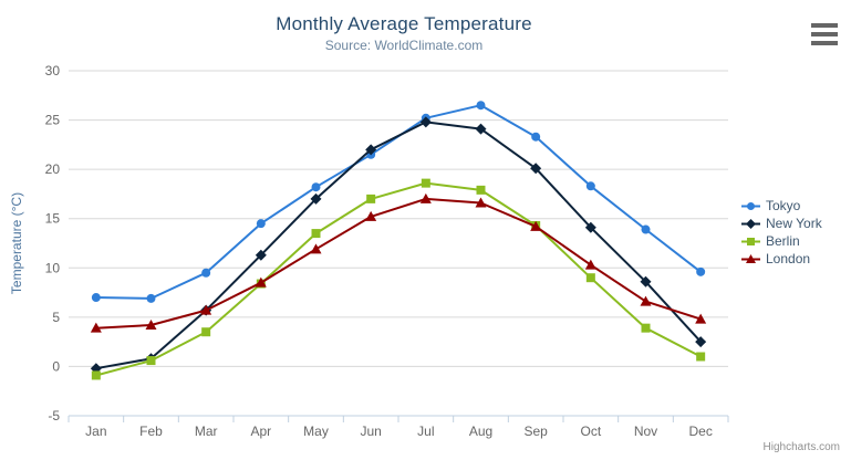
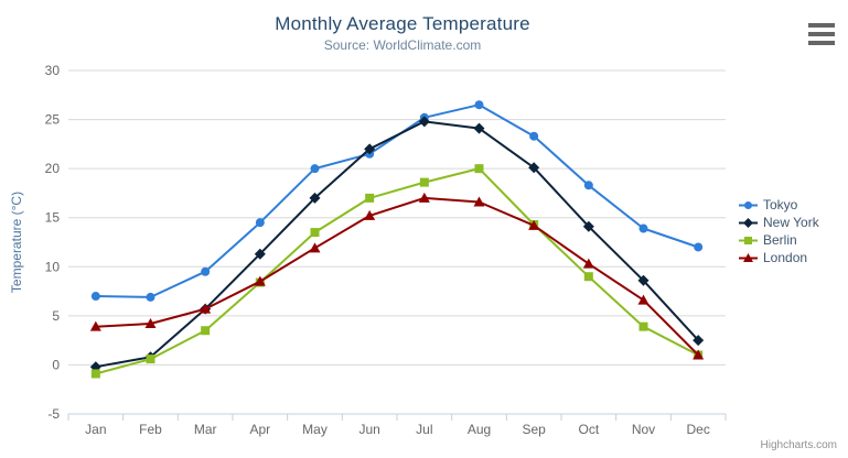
Tokyo/May: 18 -> 20
Berlin/Aug: 18 -> 20
Tokyo/Dec: 10 -> 12
London/Dec: 5 -> 1
